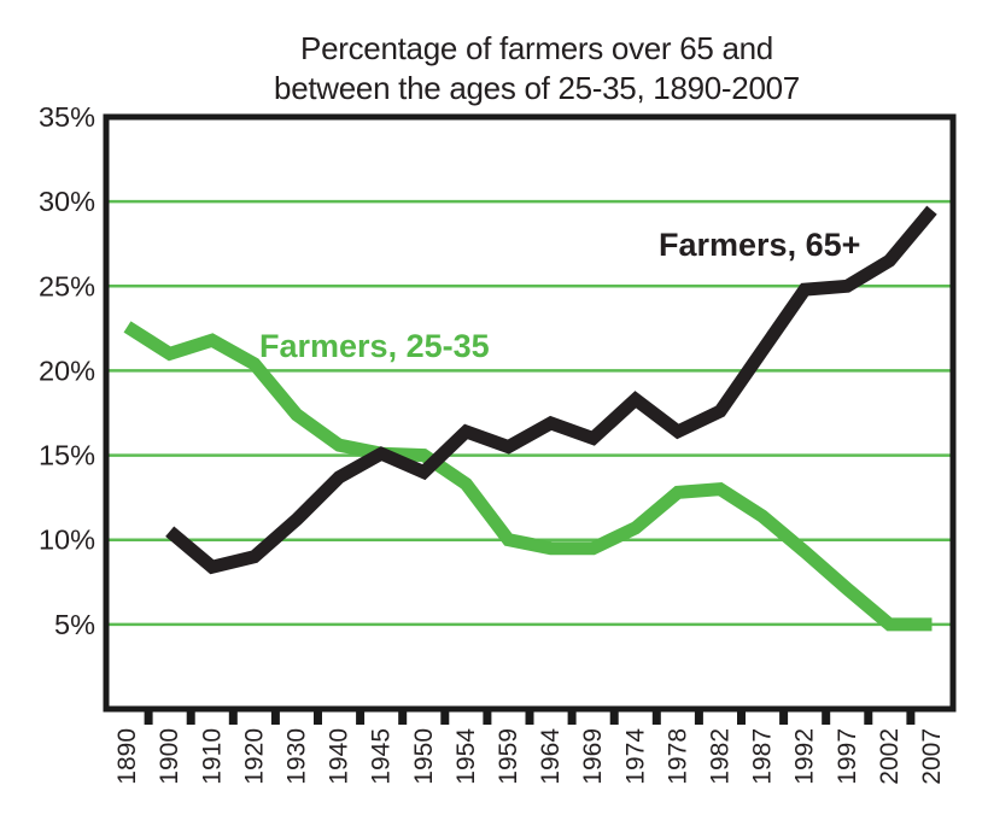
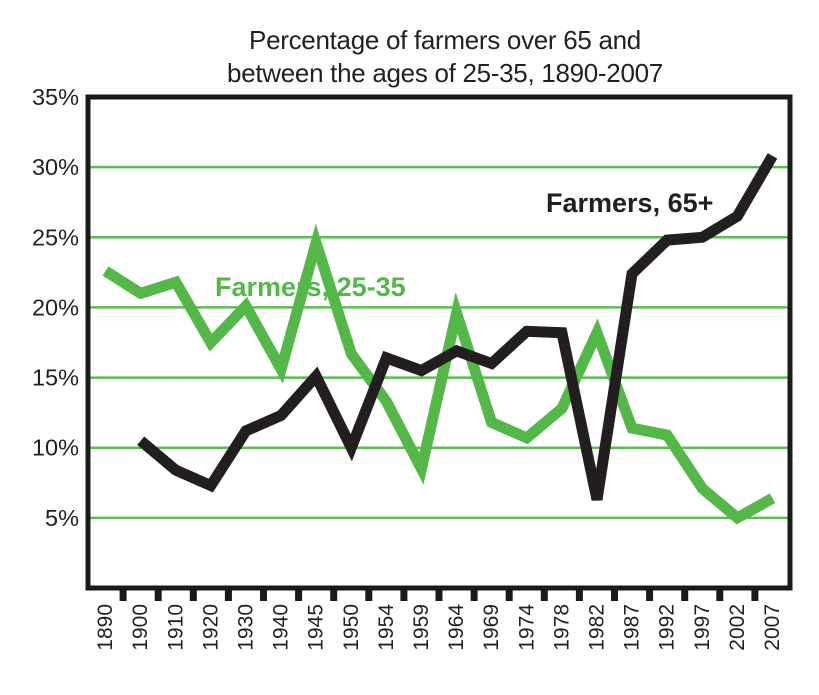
Farmers, 65+/1920: 9.0% -> 7.3%
Farmers, 25-35/1920: 20.4% -> 17.5%
Farmers, 25-35/1930: 17.4% -> 20.1%
Farmers, 65+/1940: 13.7% -> 12.3%
Farmers, 25-35/1945: 15.1% -> 24.6%
Farmers, 65+/1950: 14.0% -> 10.0%
Farmers, 25-35/1950: 15.0% -> 16.7%
Farmers, 25-35/1959: 10.0% -> 8.5%
Farmers, 25-35/1964: 9.5% -> 19.6%
Farmers, 25-35/1969: 9.5% -> 11.8%
Farmers, 65+/1978: 16.4% -> 18.2%
Farmers, 65+/1982: 17.6% -> 6.3%
Farmers, 25-35/1982: 13.0% -> 18.2%
Farmers, 65+/1987: 21.2% -> 22.4%
Farmers, 25-35/1992: 9.3% -> 10.9%
Farmers, 65+/2007: 29.5% -> 30.8%
Farmers, 25-35/2007: 5.0% -> 6.4%
